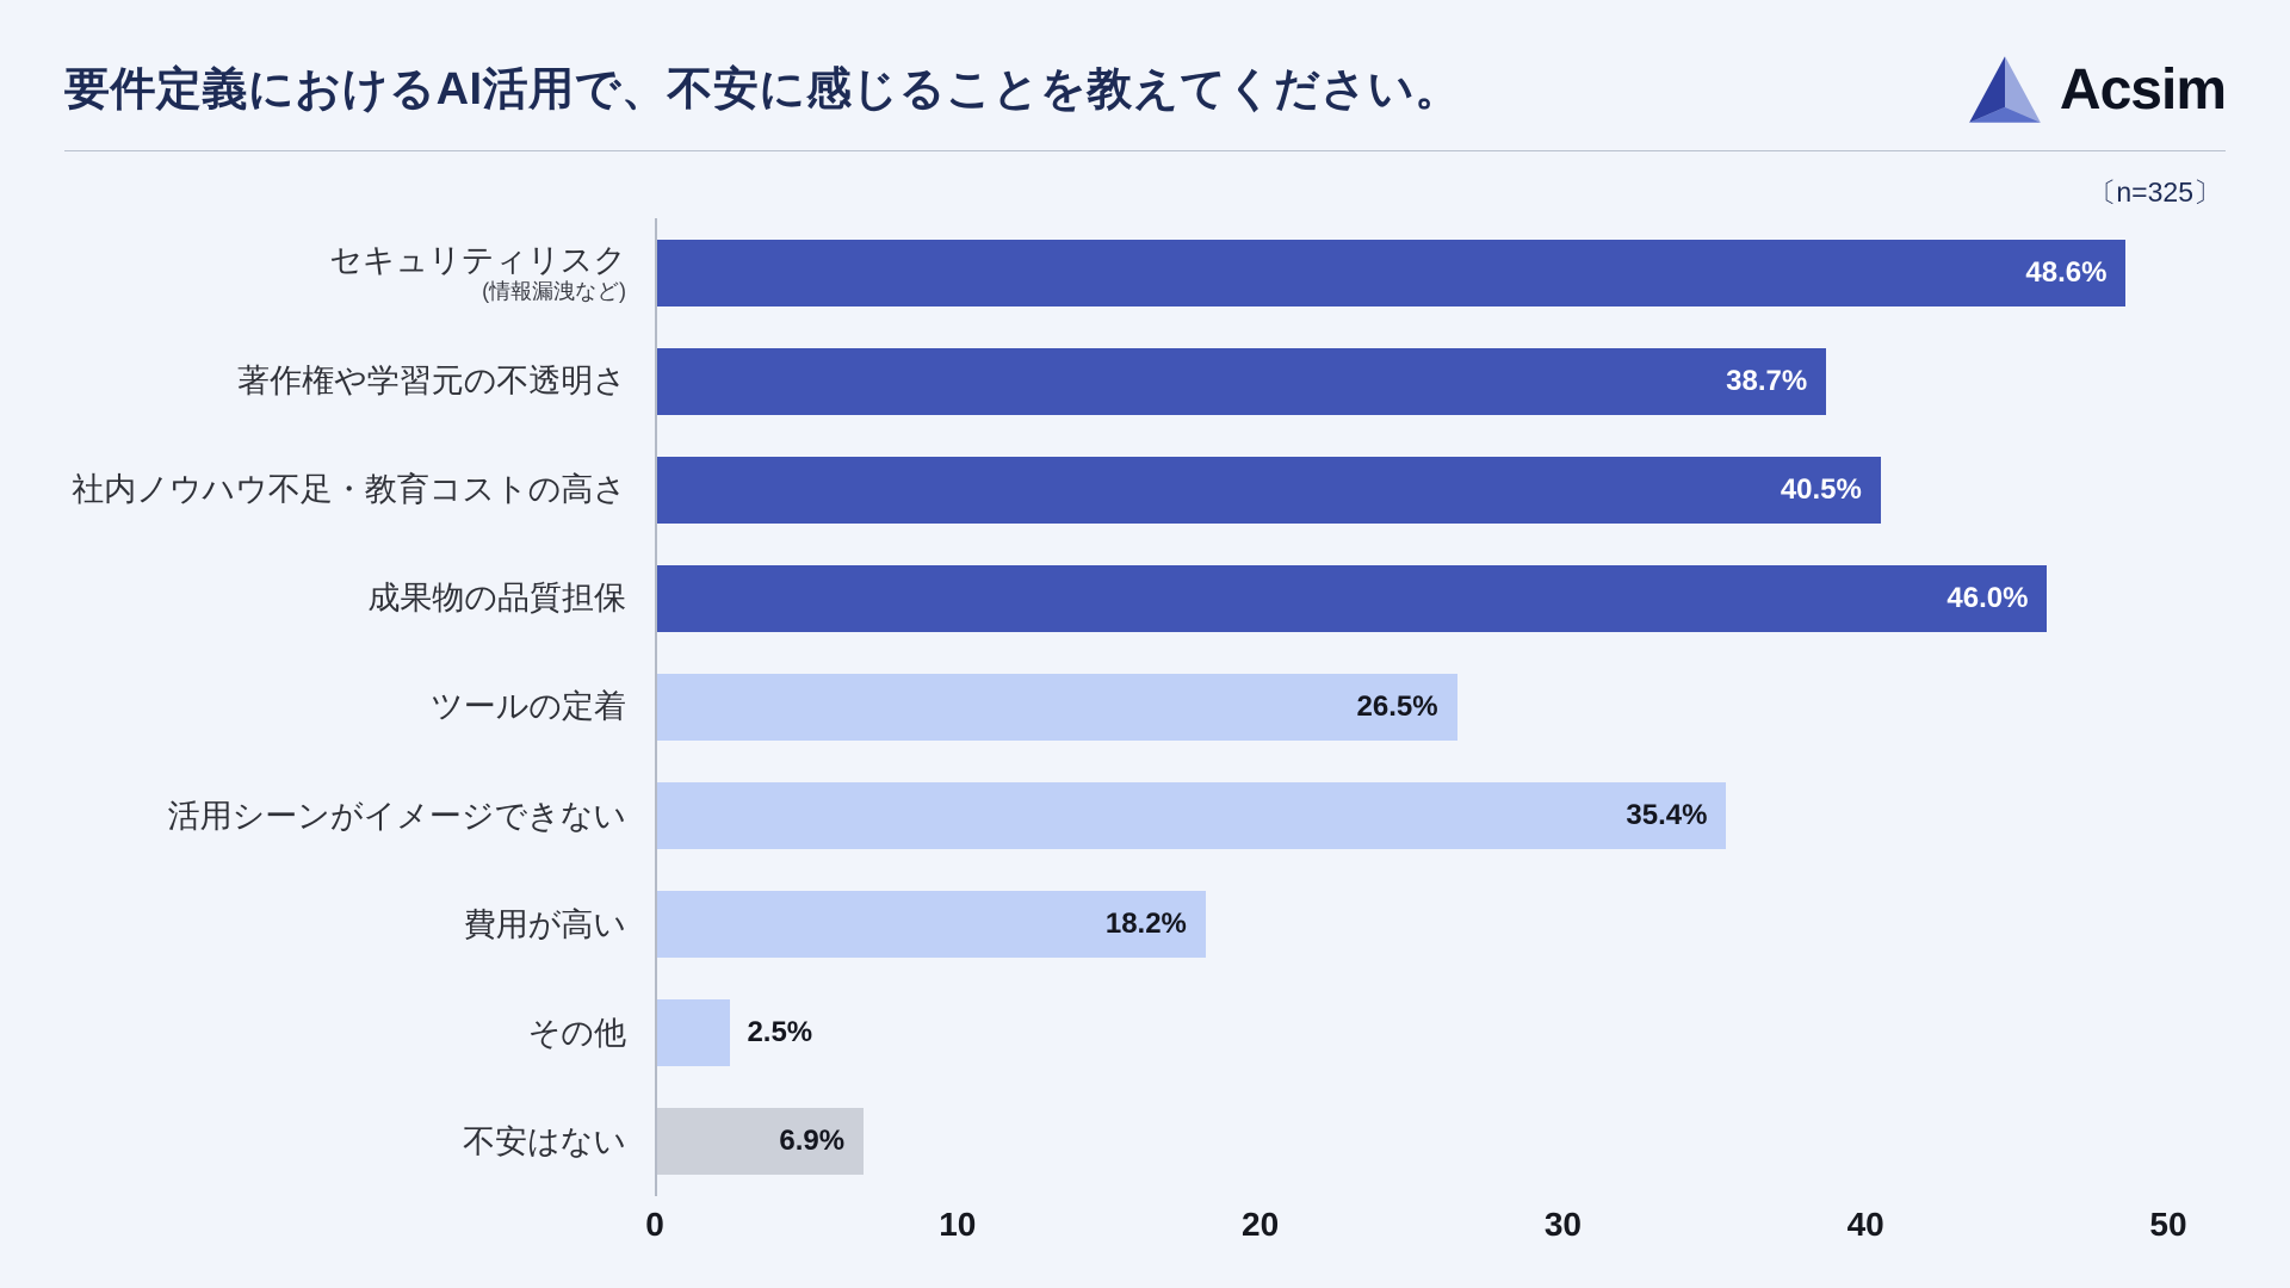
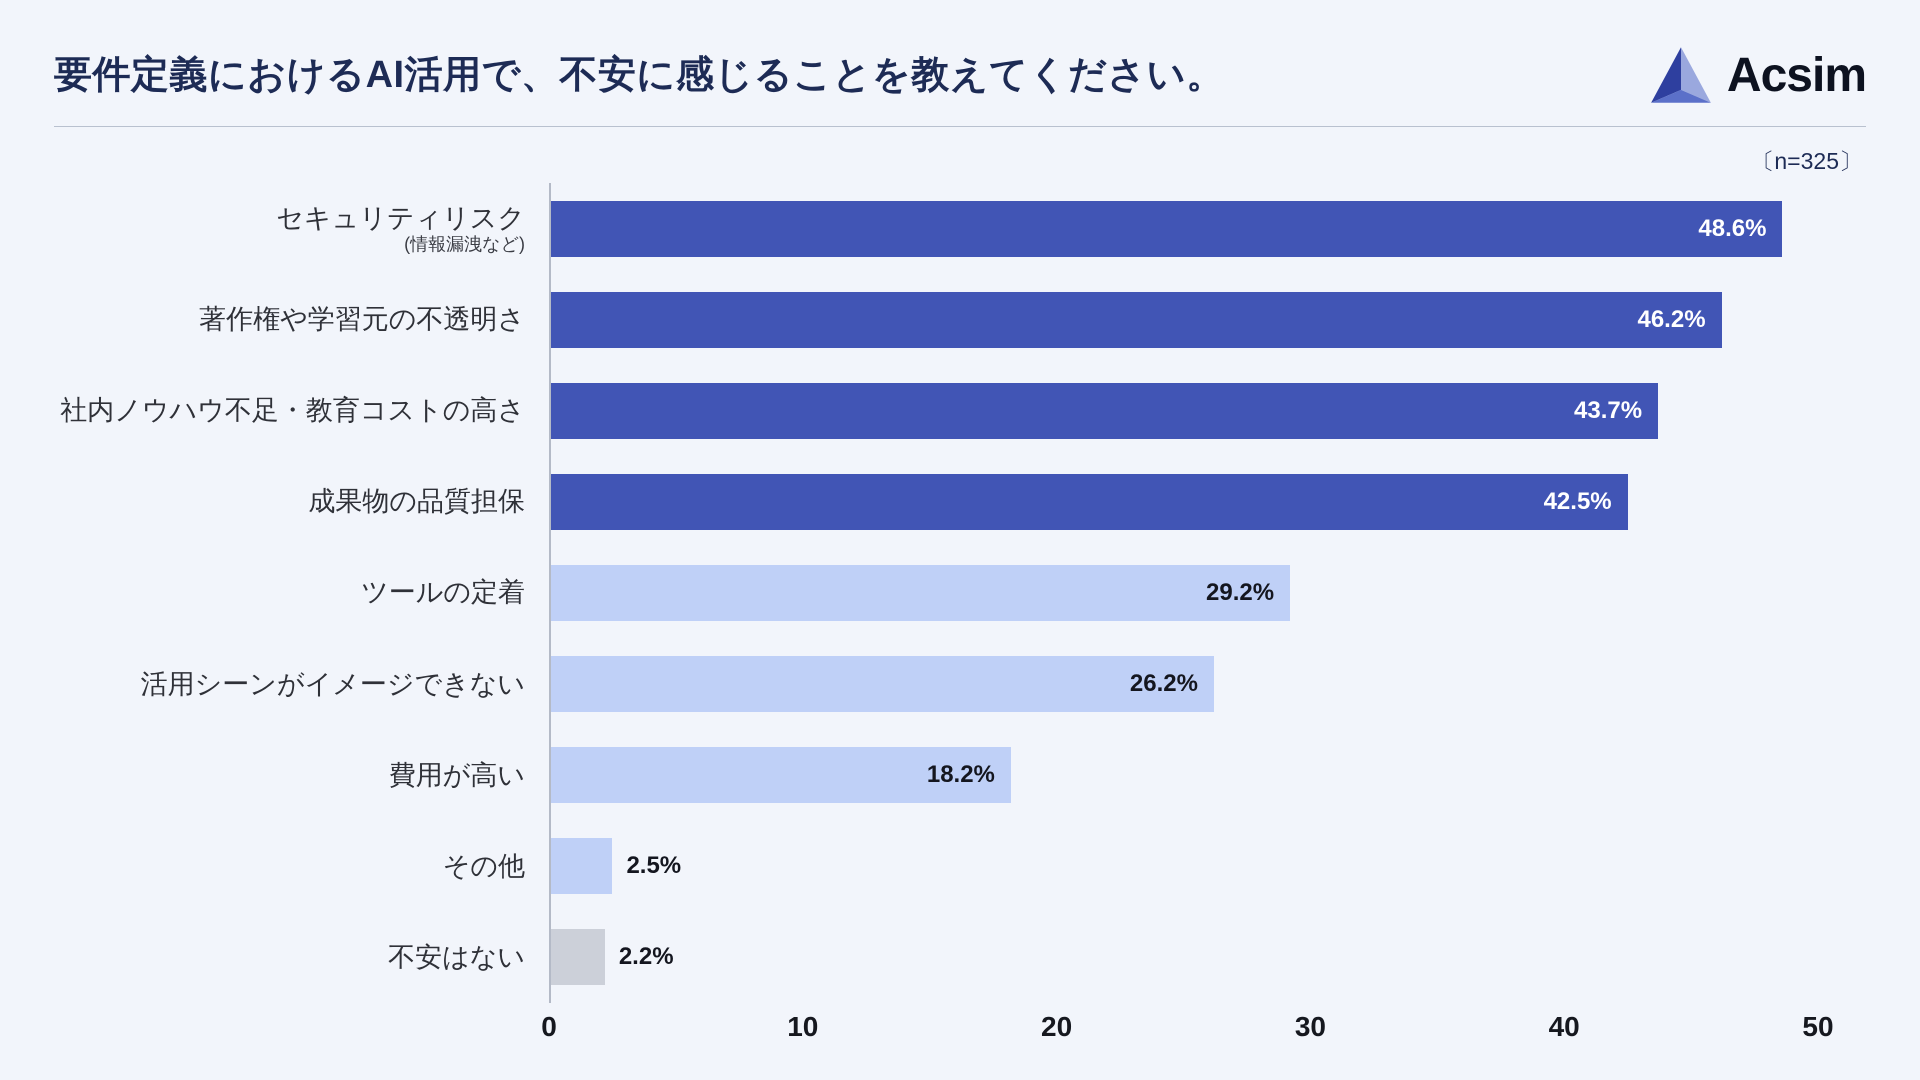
著作権や学習元の不透明さ: 38.7% -> 46.2%
社内ノウハウ不足・教育コストの高さ: 40.5% -> 43.7%
成果物の品質担保: 46.0% -> 42.5%
ツールの定着: 26.5% -> 29.2%
活用シーンがイメージできない: 35.4% -> 26.2%
不安はない: 6.9% -> 2.2%
